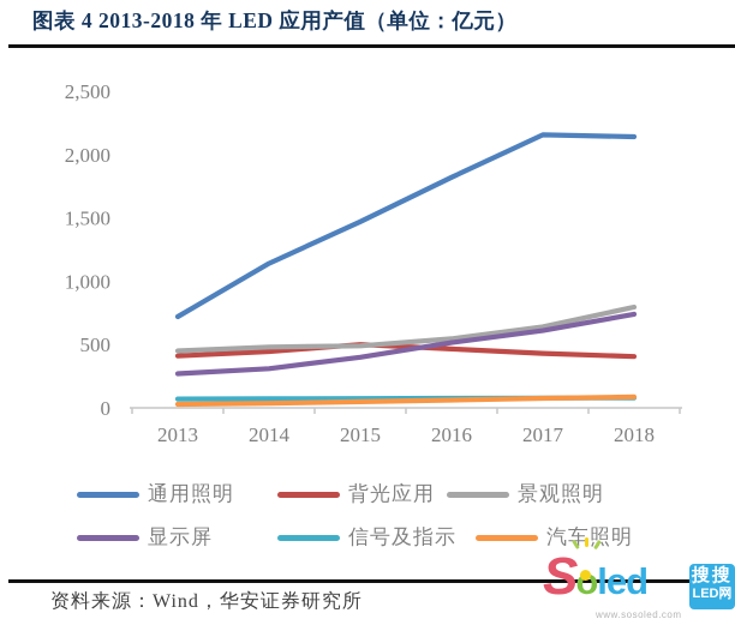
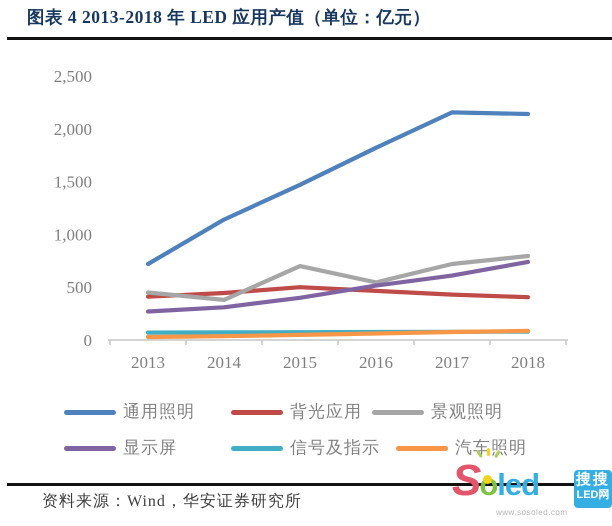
景观照明/2014: 480 -> 380
景观照明/2015: 490 -> 700
景观照明/2017: 640 -> 720
